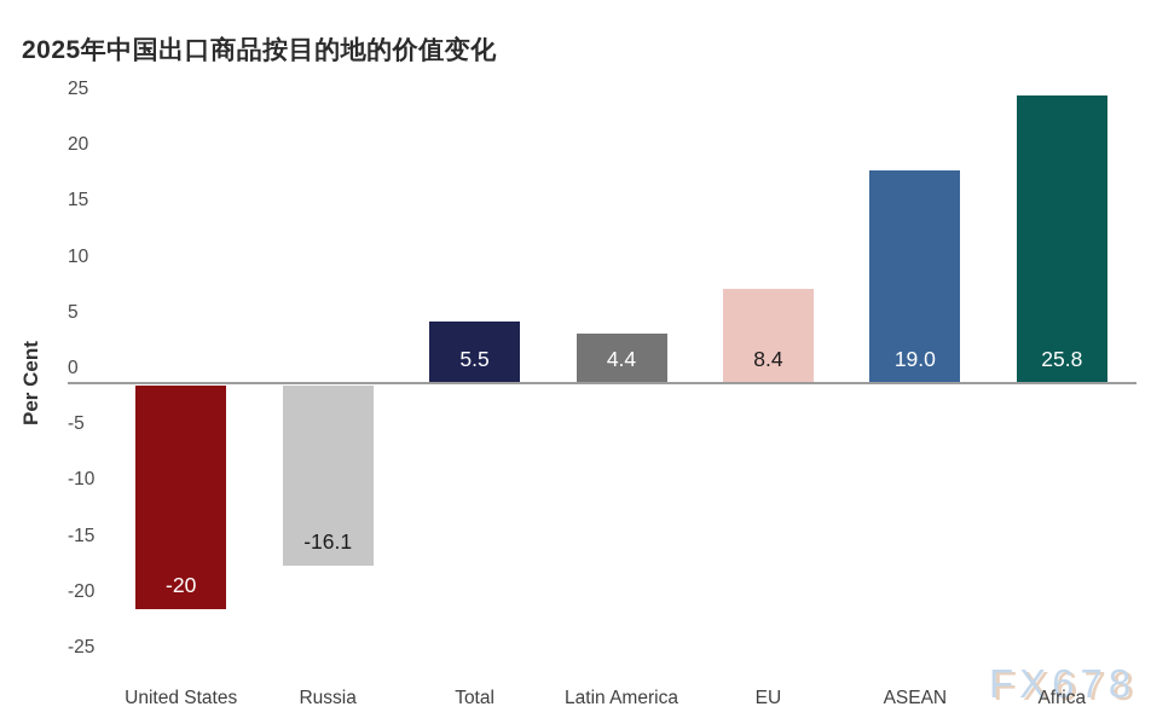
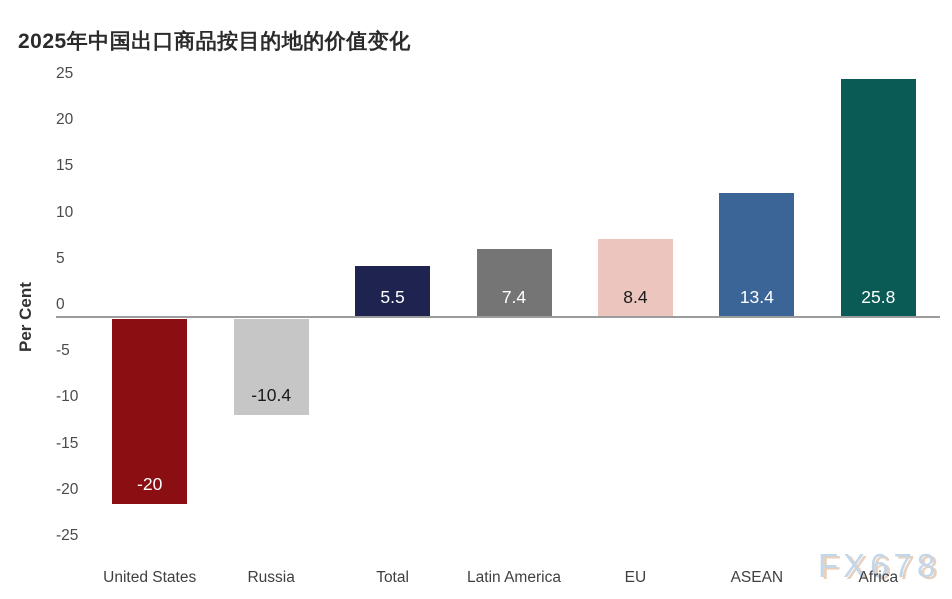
Russia: -16.1 -> -10.4
Latin America: 4.4 -> 7.4
ASEAN: 19.0 -> 13.4
